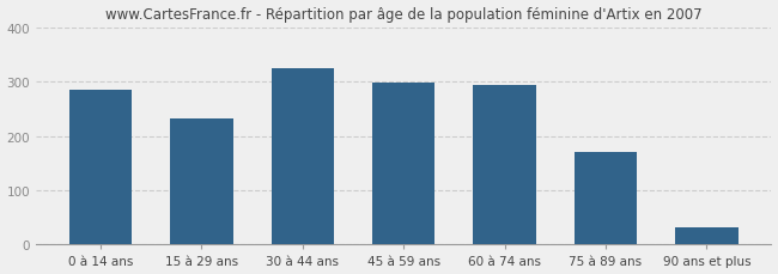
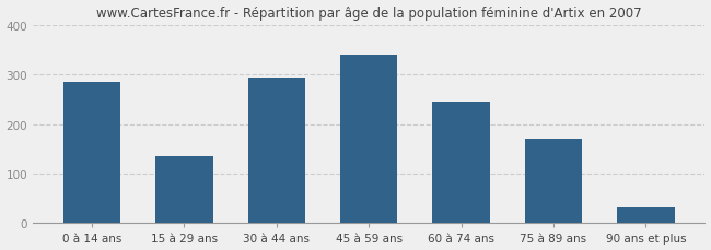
15 à 29 ans: 233 -> 135
30 à 44 ans: 325 -> 295
45 à 59 ans: 299 -> 340
60 à 74 ans: 294 -> 245
